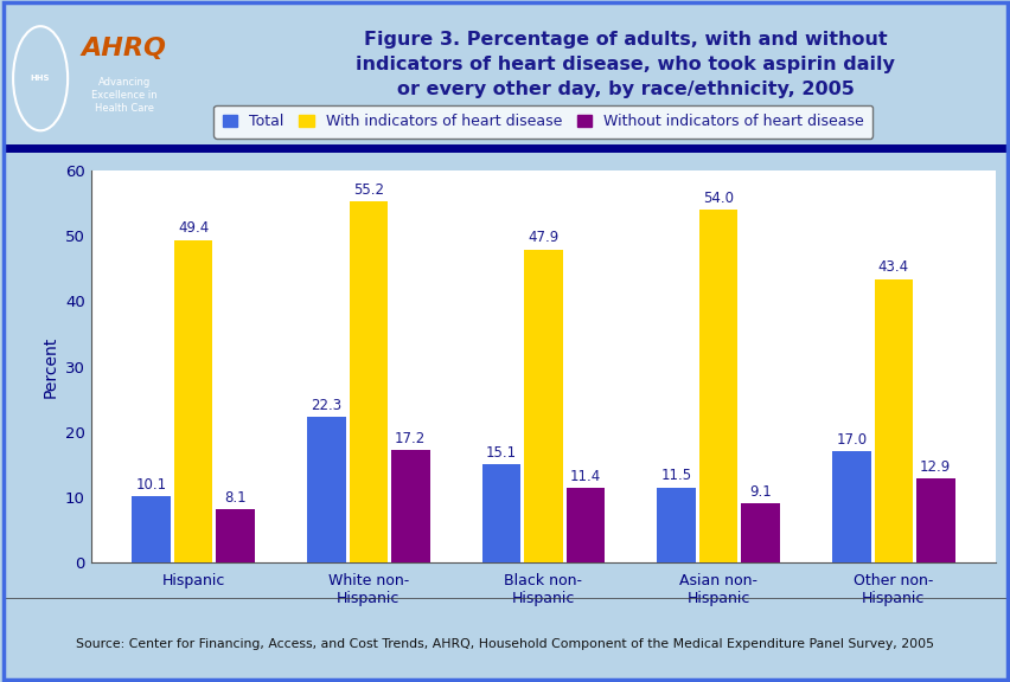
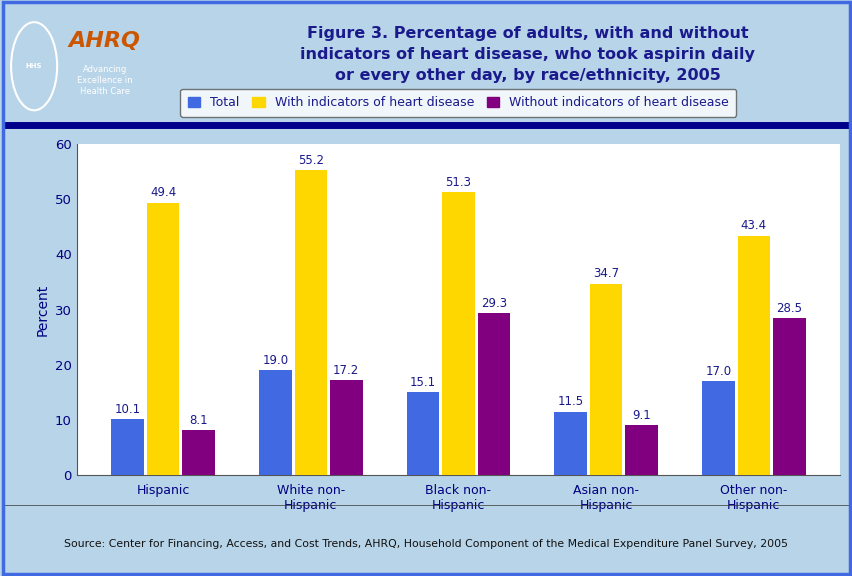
Total/White non- Hispanic: 22.3 -> 19.0
With indicators of heart disease/Black non- Hispanic: 47.9 -> 51.3
Without indicators of heart disease/Black non- Hispanic: 11.4 -> 29.3
With indicators of heart disease/Asian non- Hispanic: 54.0 -> 34.7
Without indicators of heart disease/Other non- Hispanic: 12.9 -> 28.5
